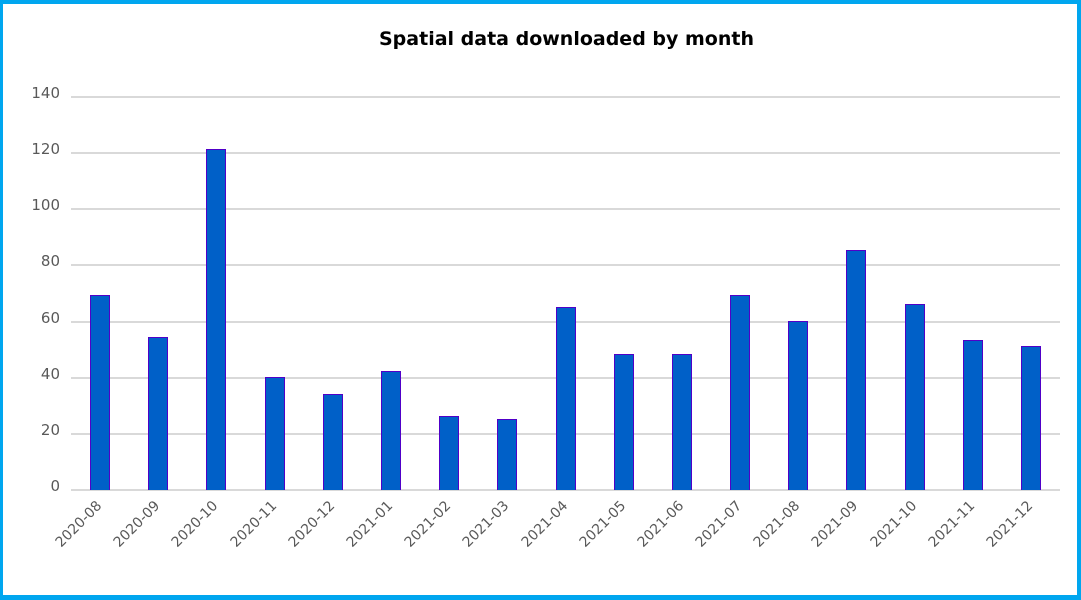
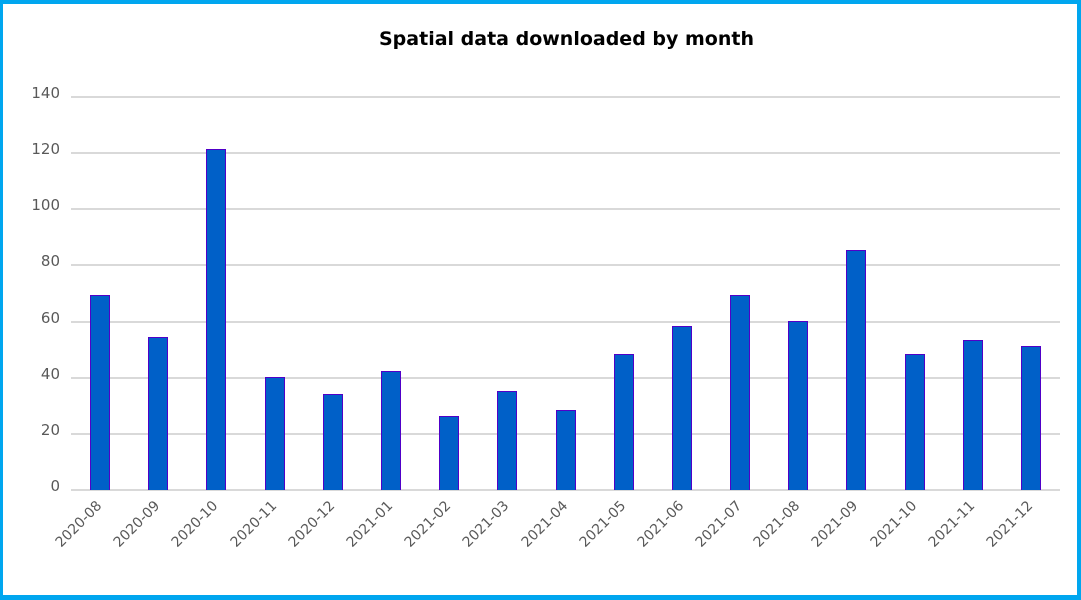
2021-03: 25 -> 35
2021-04: 65 -> 28
2021-06: 48 -> 58
2021-10: 66 -> 48
